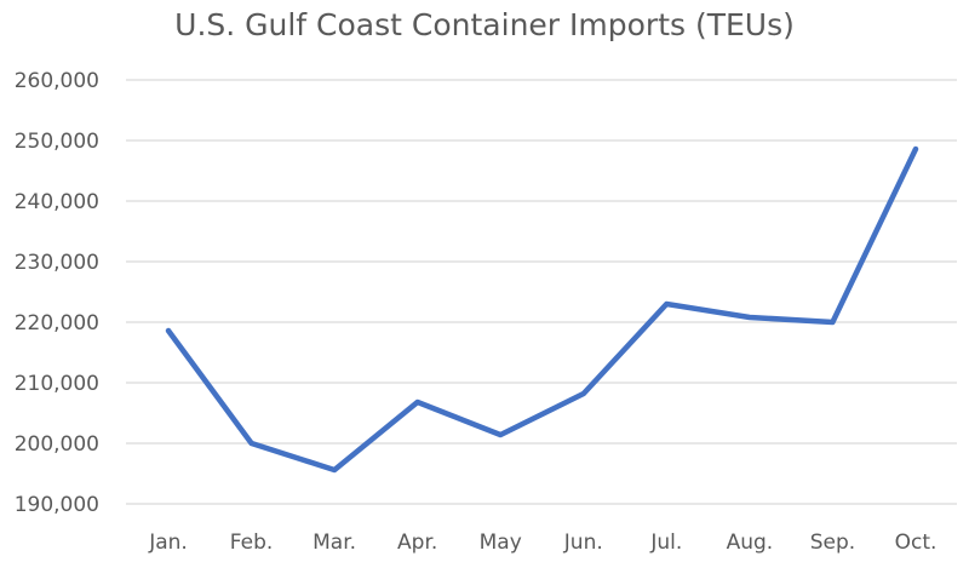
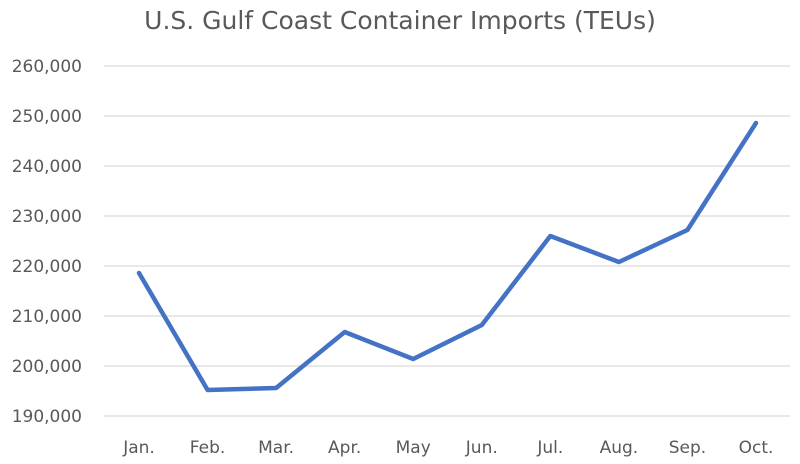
Feb.: 200000 -> 195000
Jul.: 223000 -> 226000
Sep.: 220000 -> 227000
